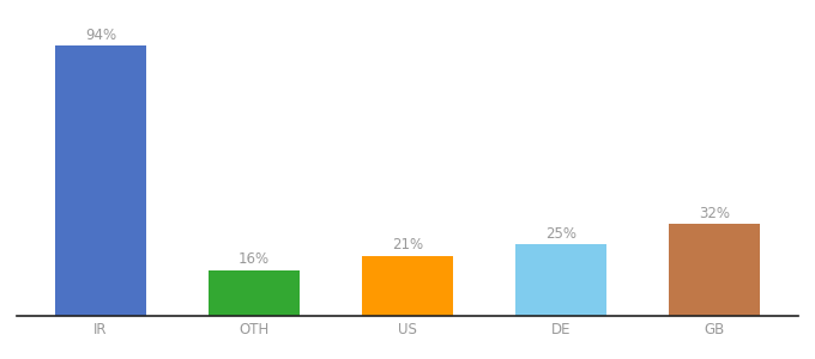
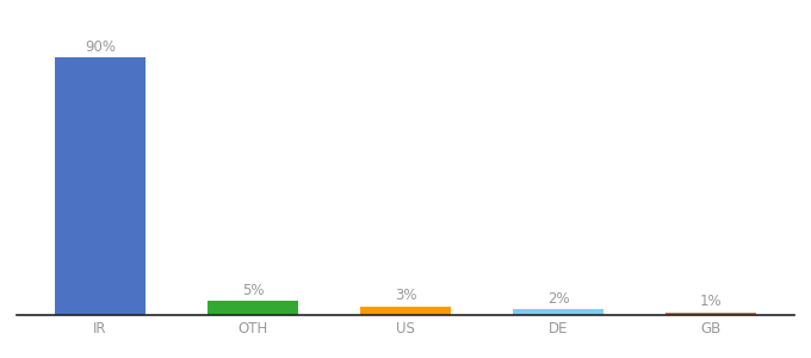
IR: 94% -> 90%
OTH: 16% -> 5%
US: 21% -> 3%
DE: 25% -> 2%
GB: 32% -> 1%
